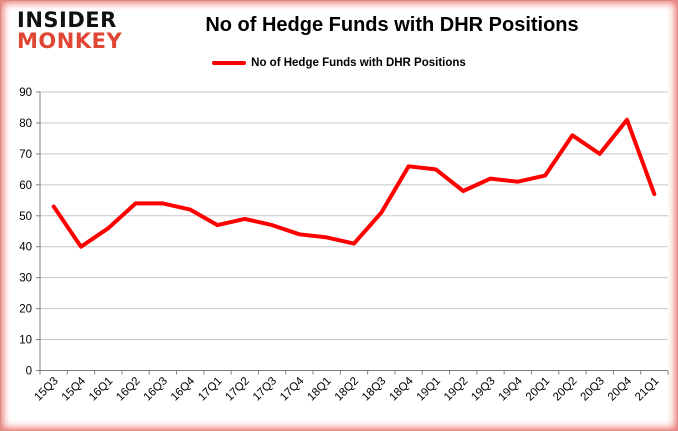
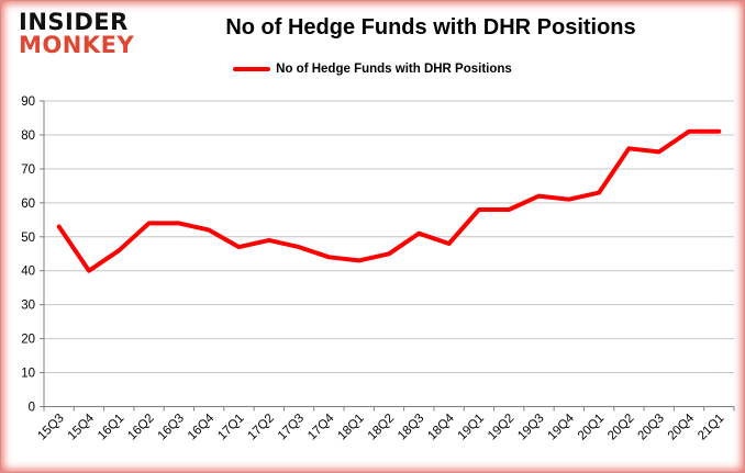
18Q2: 41 -> 45
18Q4: 66 -> 48
19Q1: 65 -> 58
20Q3: 70 -> 75
21Q1: 57 -> 81
